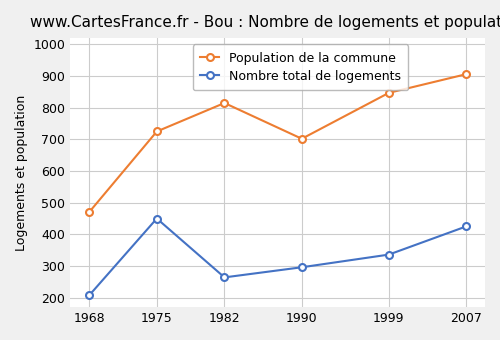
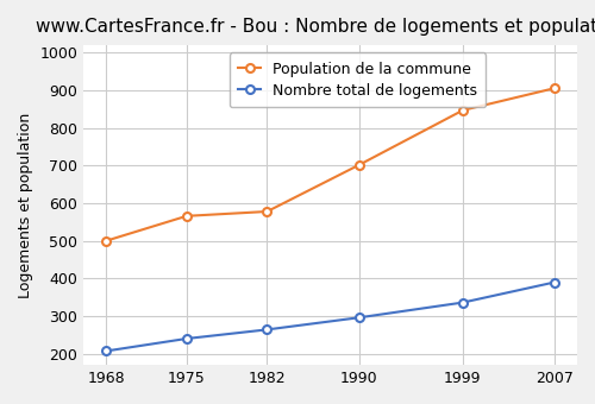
Population de la commune/1968: 470 -> 500
Nombre total de logements/1975: 450 -> 240
Population de la commune/1975: 725 -> 566
Population de la commune/1982: 815 -> 578
Nombre total de logements/2007: 425 -> 390
